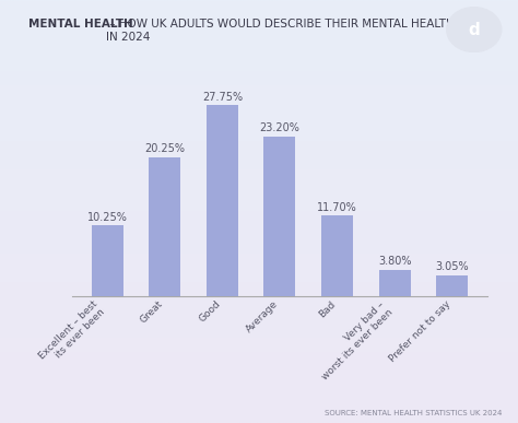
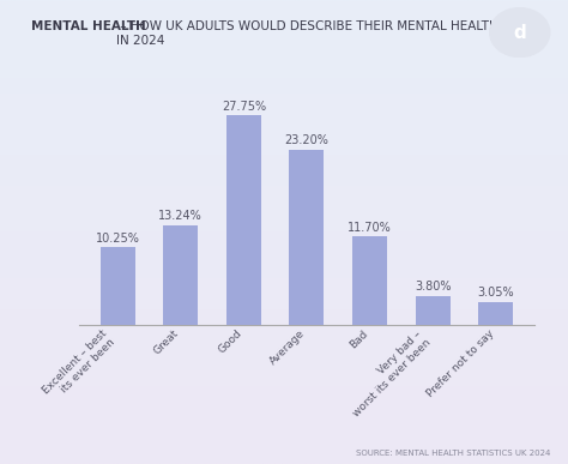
Great: 20.25% -> 13.24%
